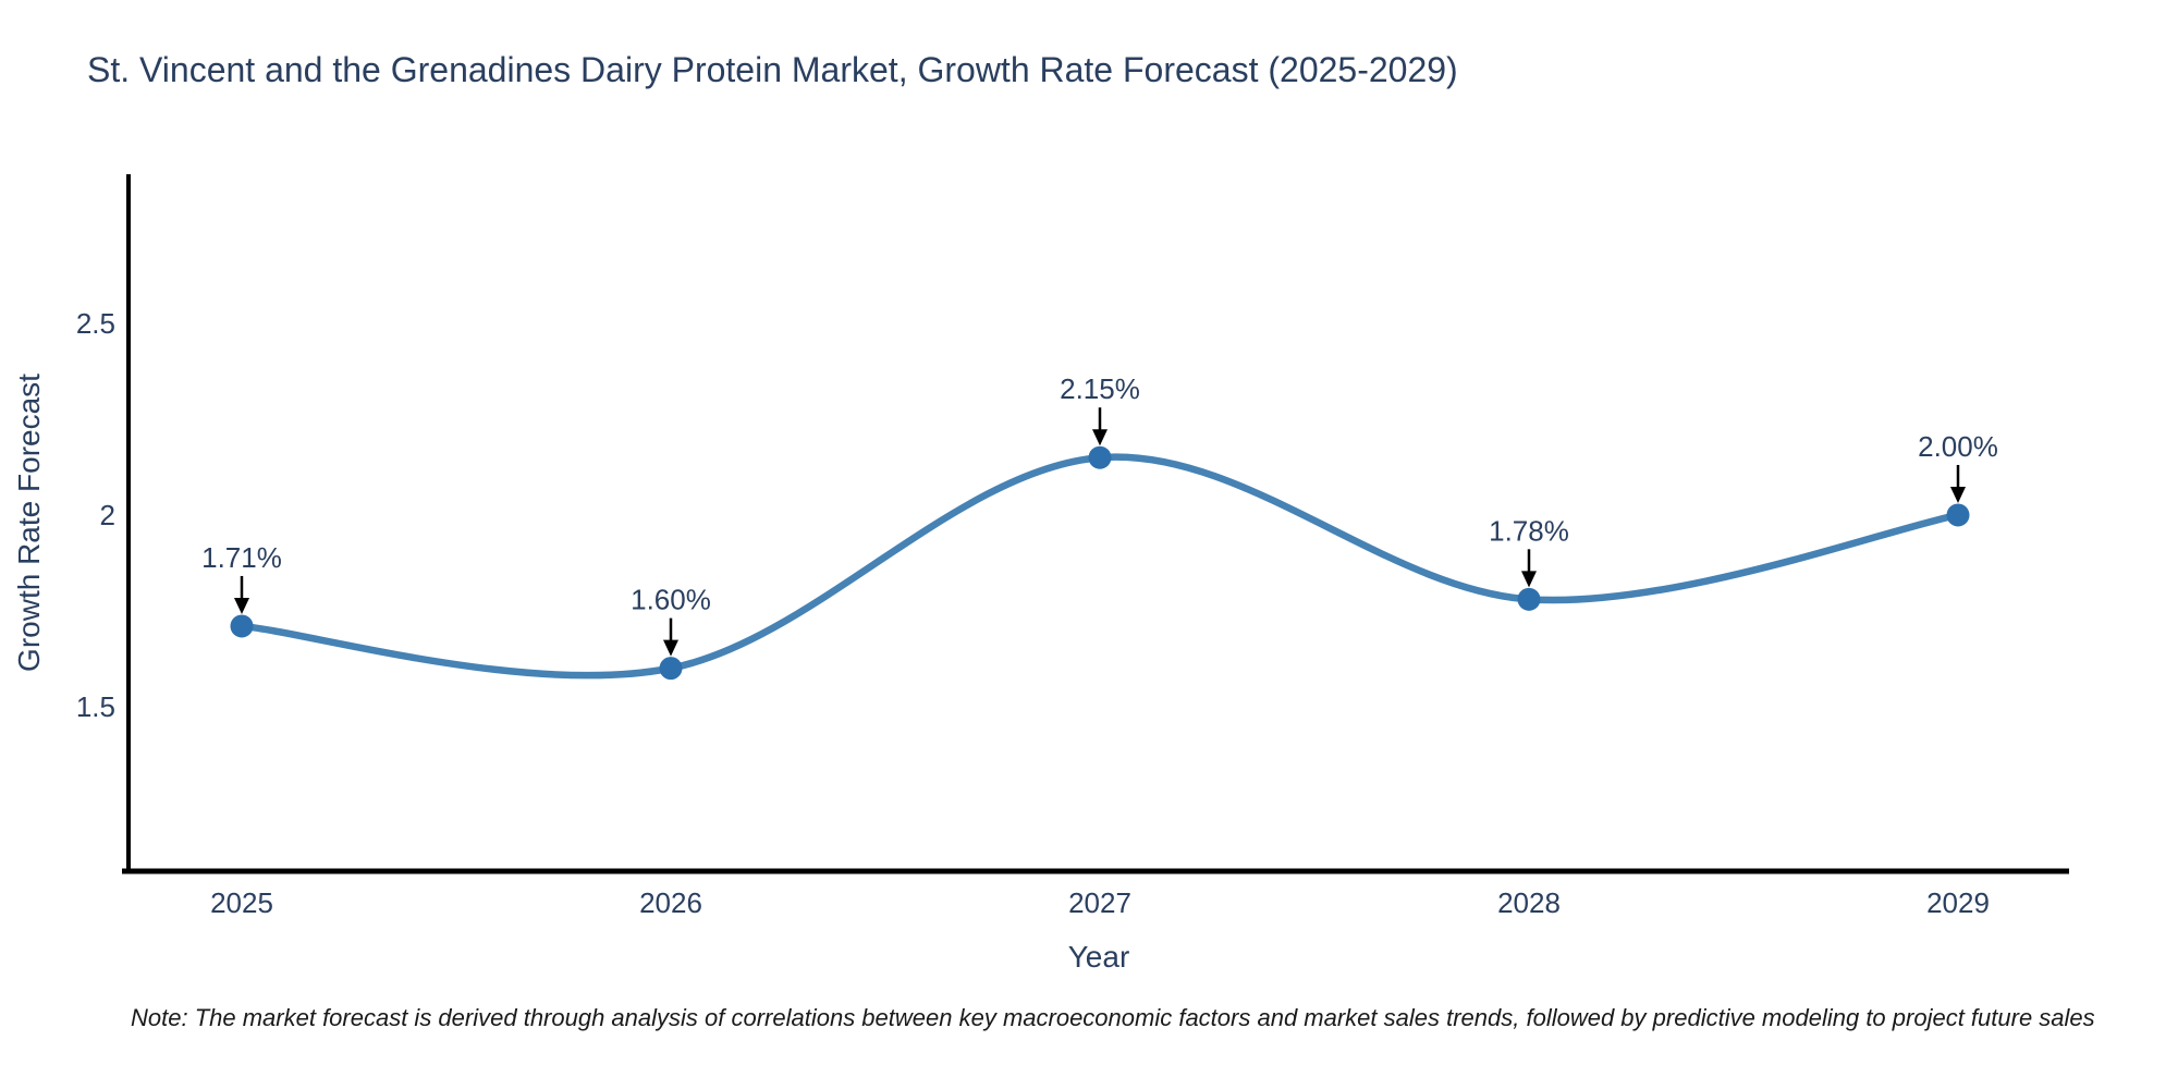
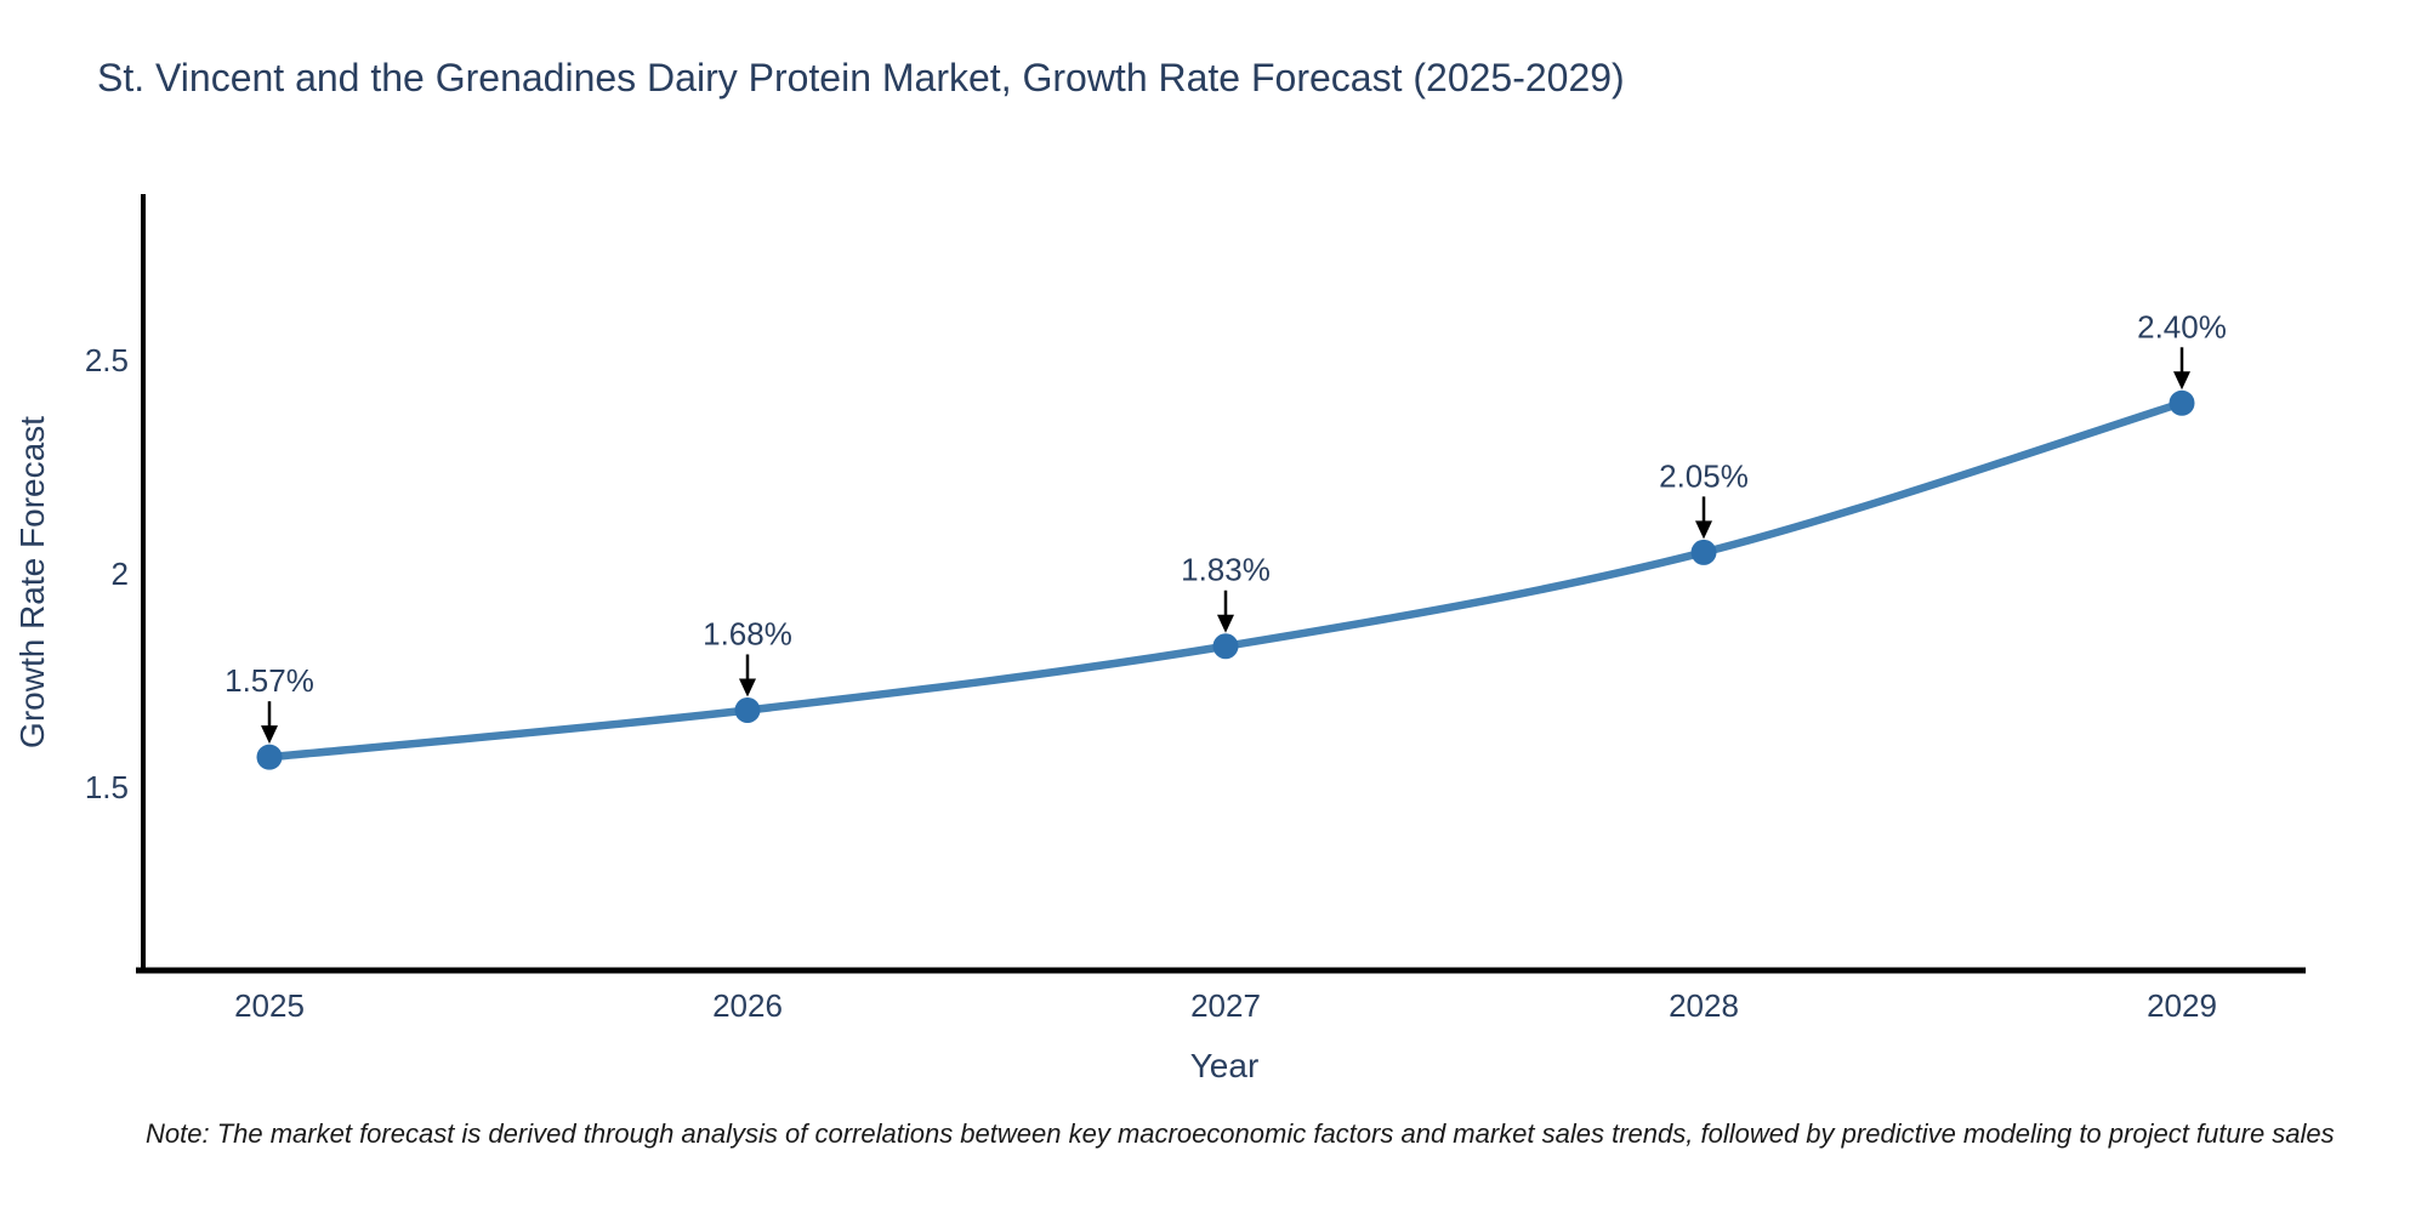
2025: 1.71% -> 1.57%
2026: 1.60% -> 1.68%
2027: 2.15% -> 1.83%
2028: 1.78% -> 2.05%
2029: 2.00% -> 2.40%
